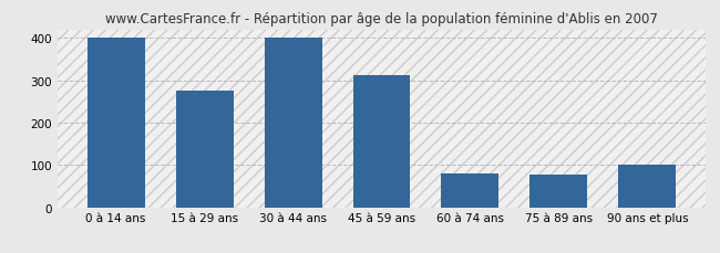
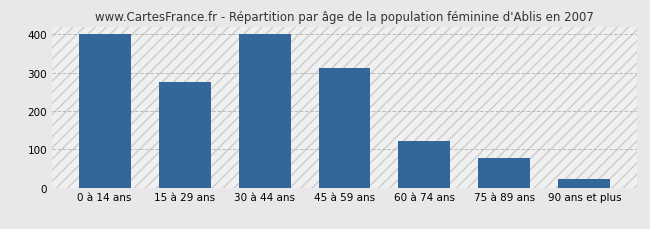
60 à 74 ans: 80 -> 122
90 ans et plus: 100 -> 22
